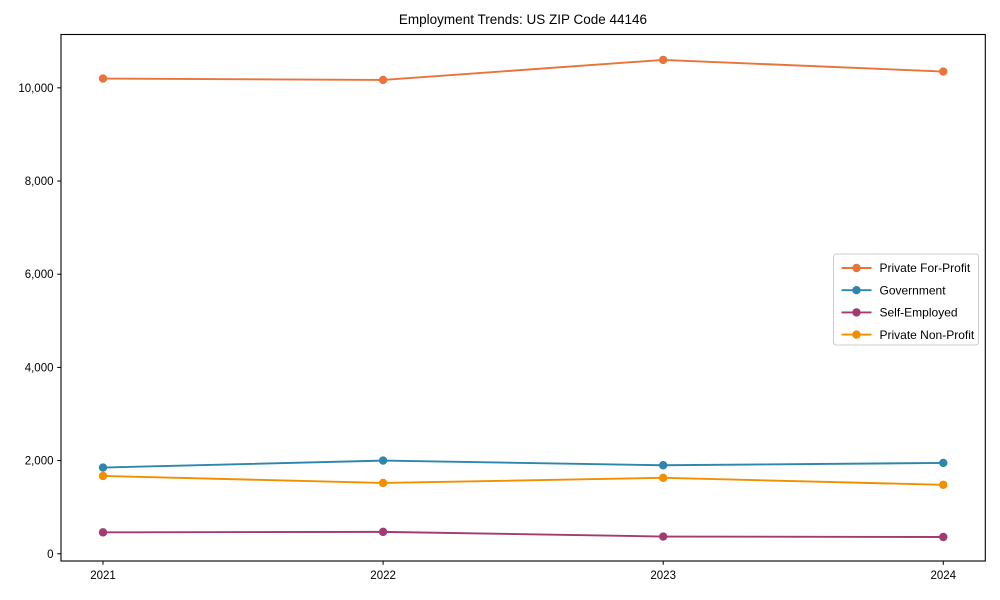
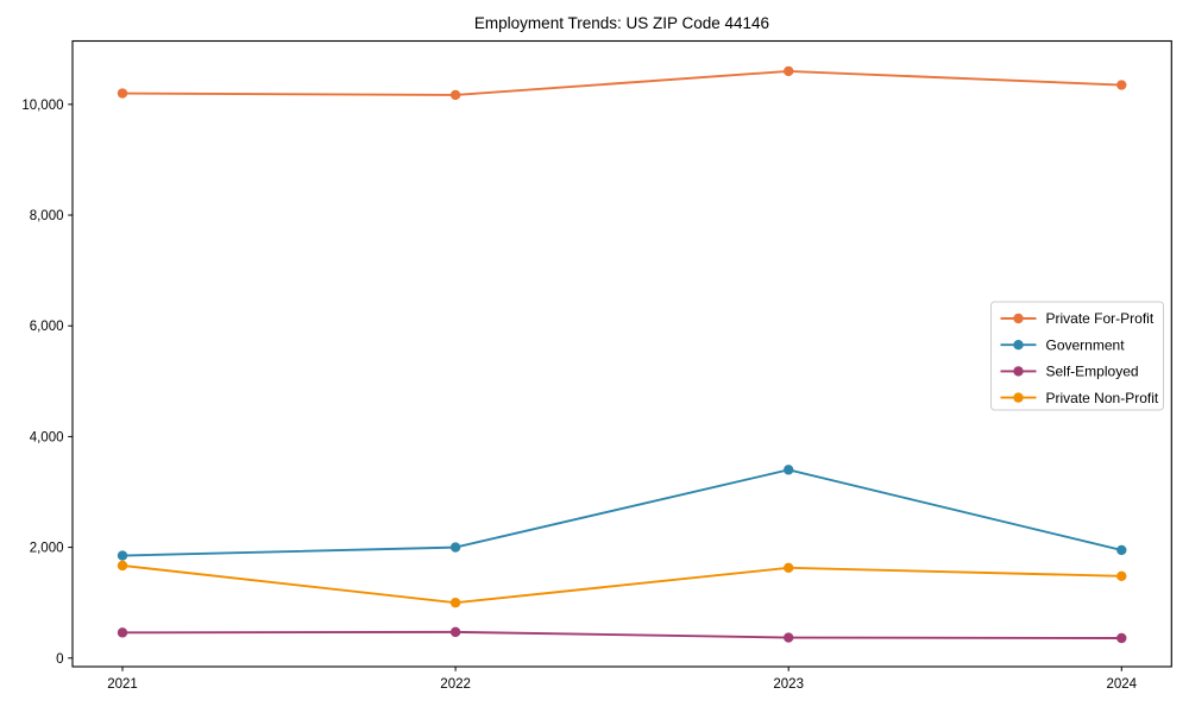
Private Non-Profit/2022: 1500 -> 1000
Government/2023: 1900 -> 3400
